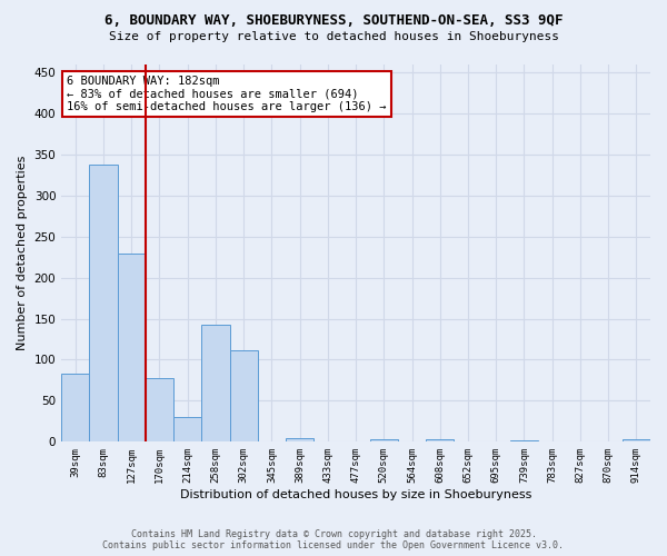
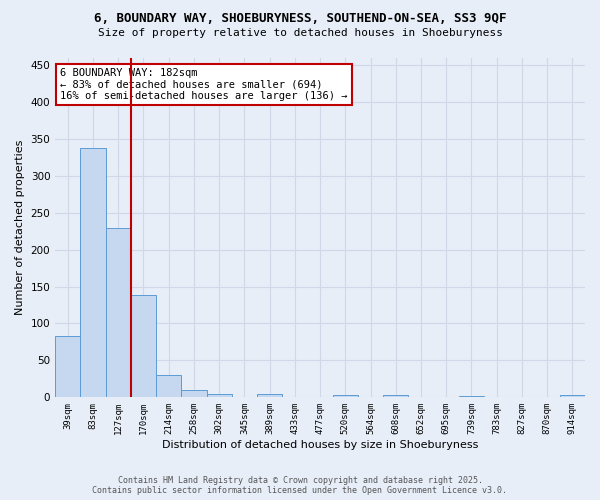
170sqm: 78 -> 138
258sqm: 142 -> 10
302sqm: 112 -> 5
